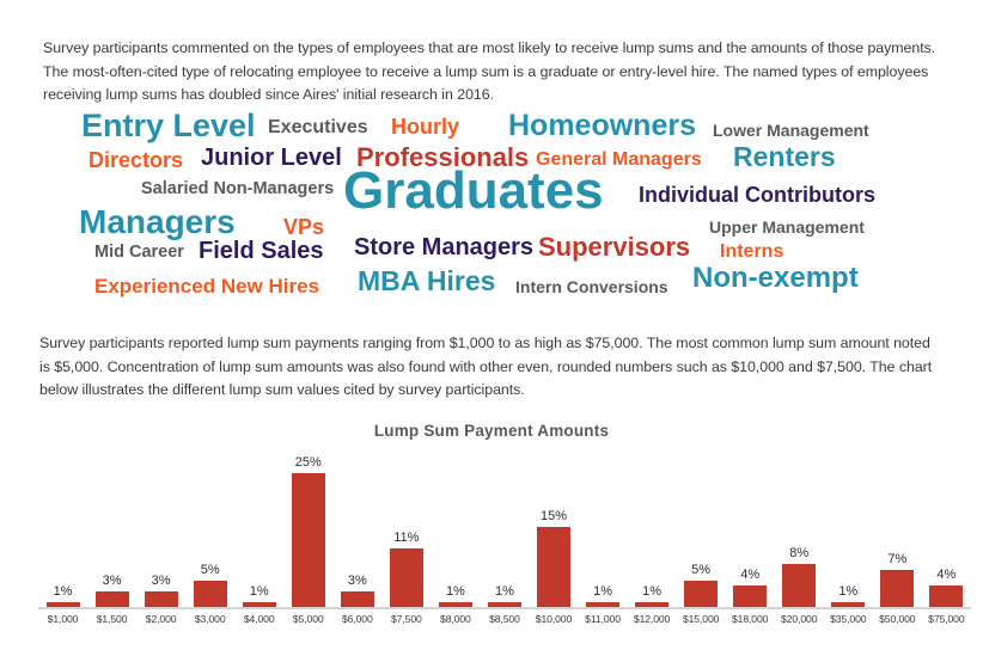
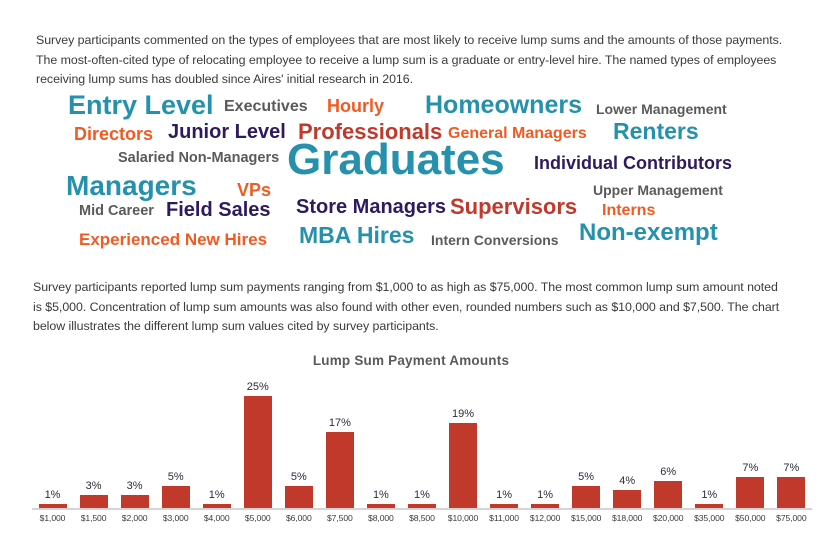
$6,000: 3% -> 5%
$7,500: 11% -> 17%
$10,000: 15% -> 19%
$20,000: 8% -> 6%
$75,000: 4% -> 7%
